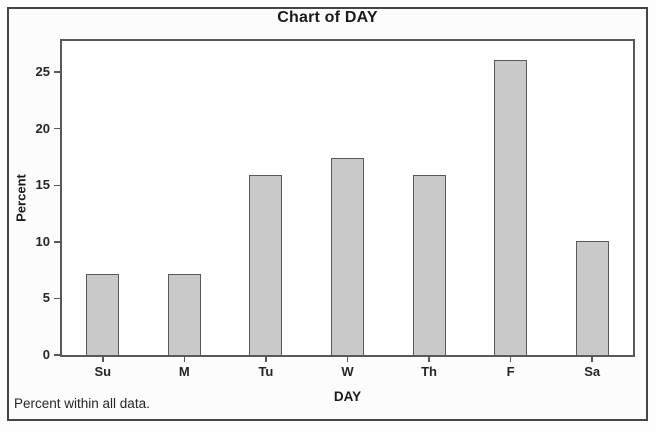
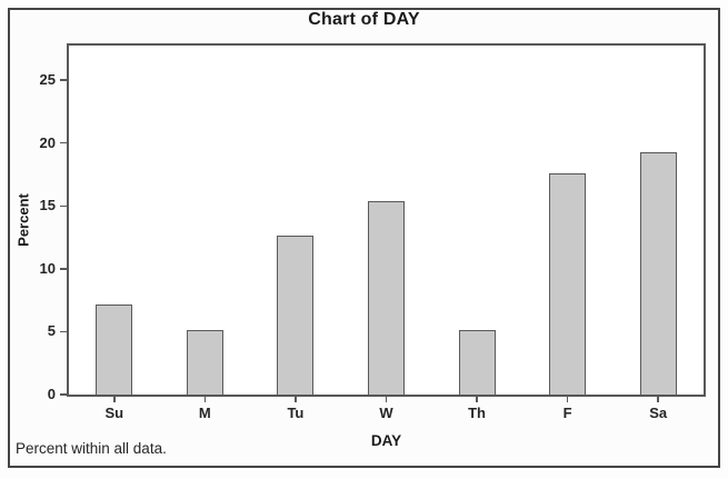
M: 7.2 -> 5.1
Tu: 15.9 -> 12.6
W: 17.4 -> 15.4
Th: 15.9 -> 5.1
F: 26.1 -> 17.6
Sa: 10.1 -> 19.3
